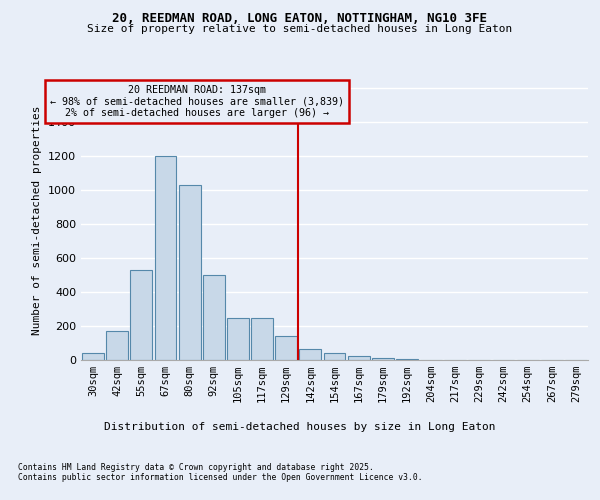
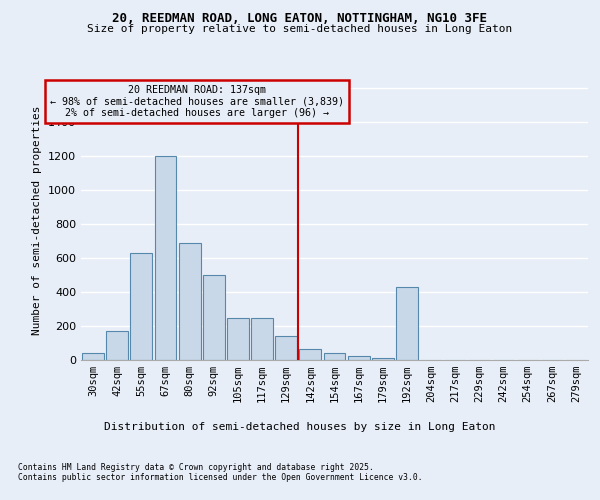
55sqm: 530 -> 630
80sqm: 1030 -> 690
192sqm: 0 -> 430
